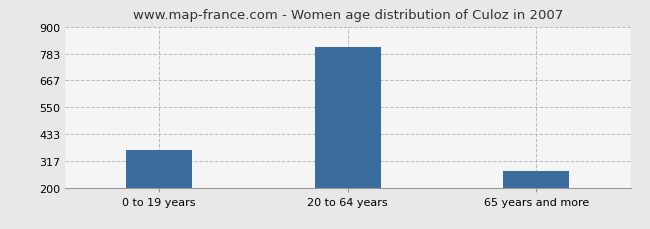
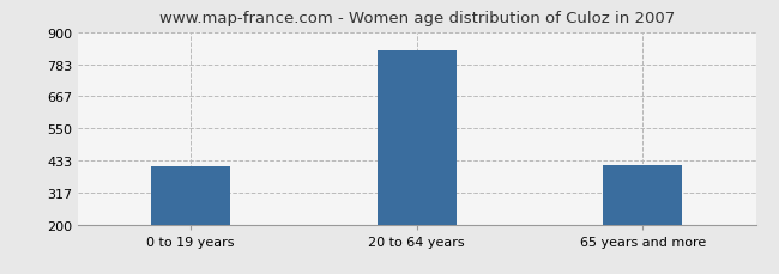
0 to 19 years: 362 -> 410
20 to 64 years: 810 -> 835
65 years and more: 272 -> 415
